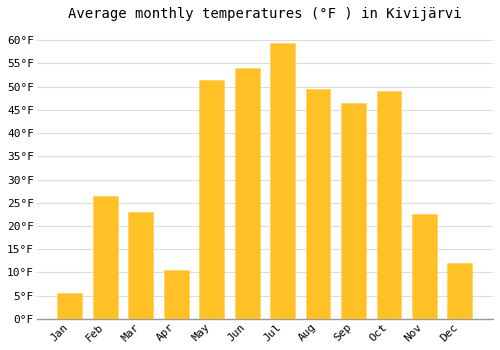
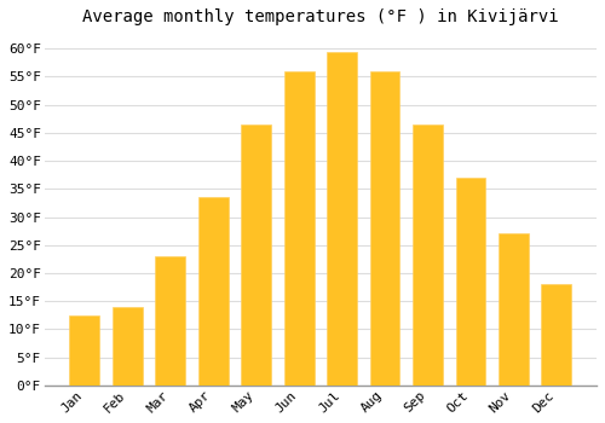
Jan: 5.5°F -> 12.5°F
Feb: 26.5°F -> 14.0°F
Apr: 10.5°F -> 33.5°F
May: 51.5°F -> 46.5°F
Jun: 54.0°F -> 56.0°F
Aug: 49.5°F -> 56.0°F
Oct: 49.0°F -> 37.0°F
Nov: 22.5°F -> 27.0°F
Dec: 12.0°F -> 18.0°F
